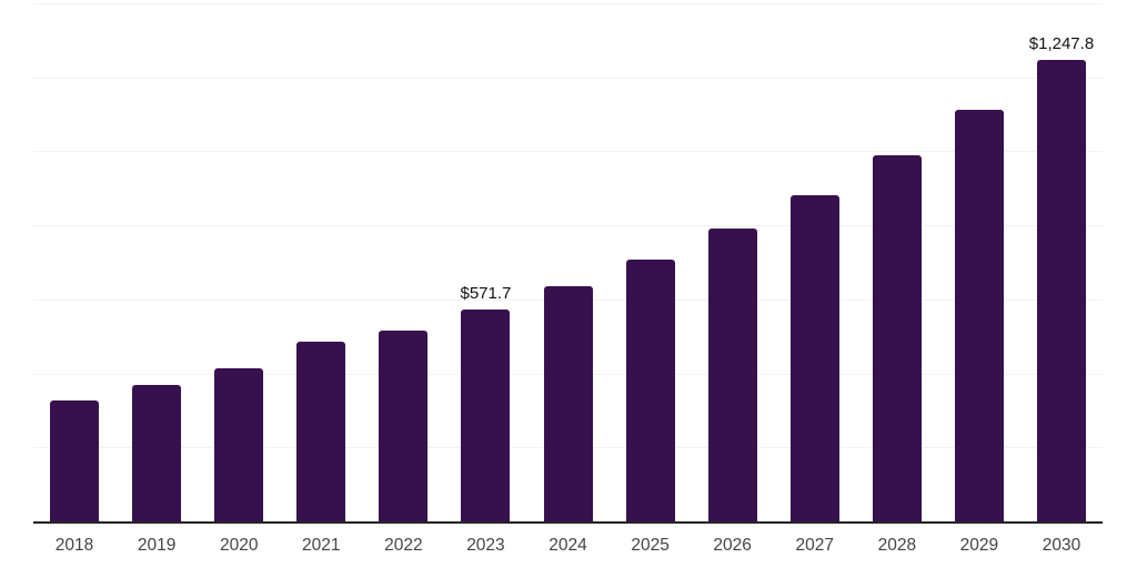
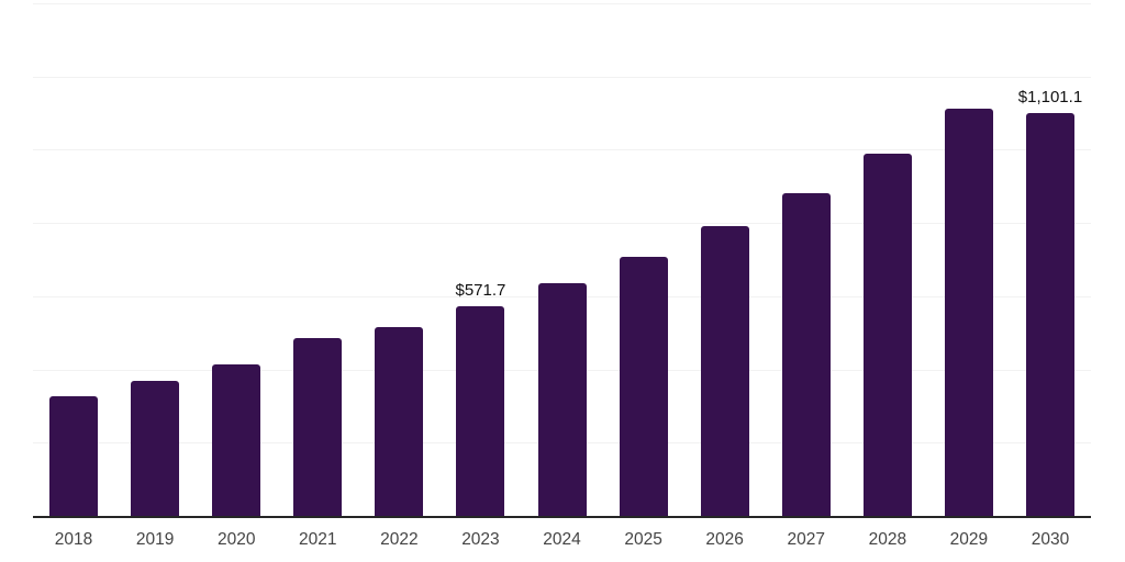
2030: $1,247.8 -> $1,101.1
